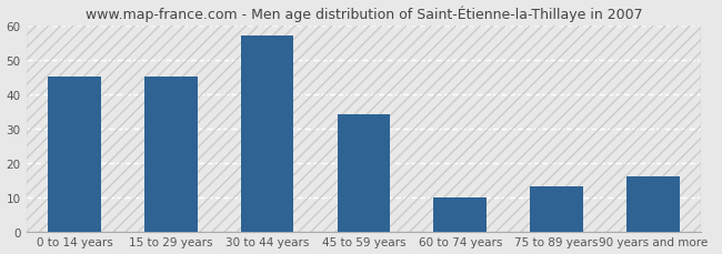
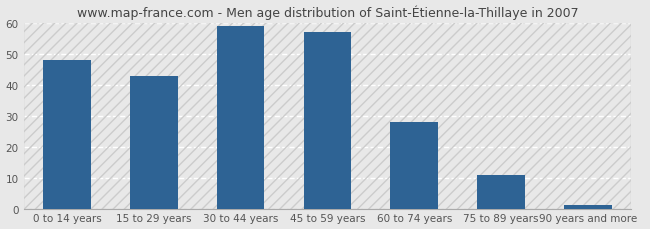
0 to 14 years: 45 -> 48
15 to 29 years: 45 -> 43
30 to 44 years: 57 -> 59
45 to 59 years: 34 -> 57
60 to 74 years: 10 -> 28
75 to 89 years: 13 -> 11
90 years and more: 16 -> 1
